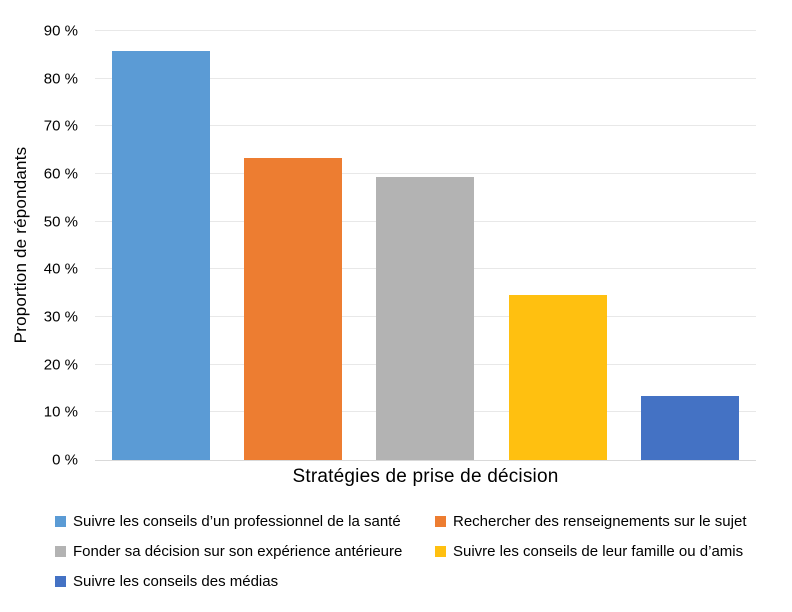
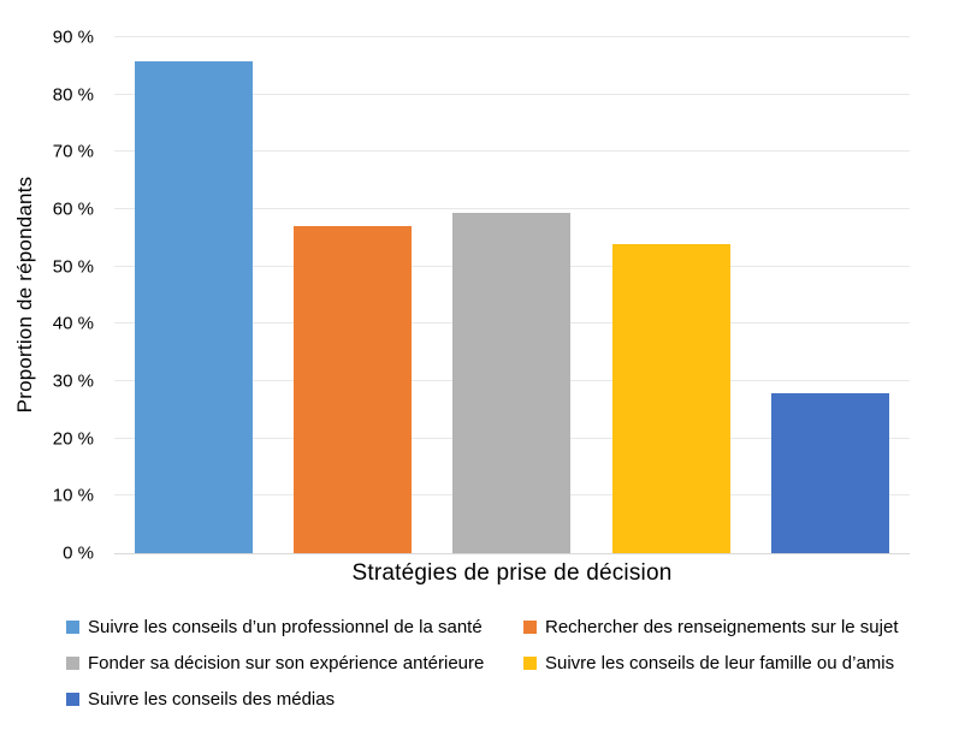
Rechercher des renseignements sur le sujet: 63% -> 57%
Suivre les conseils de leur famille ou d’amis: 35% -> 54%
Suivre les conseils des médias: 13% -> 28%
